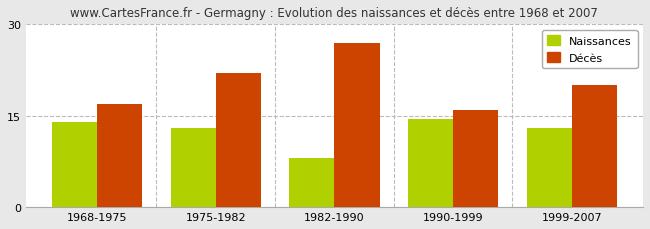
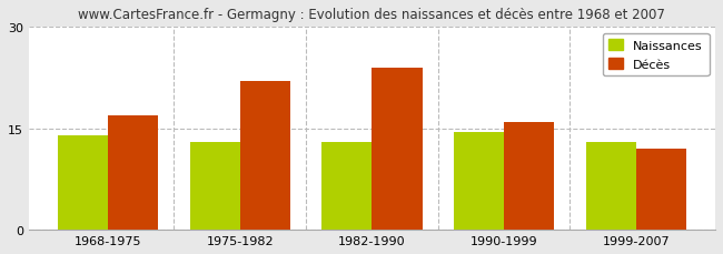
Naissances/1982-1990: 8.0 -> 13.0
Décès/1982-1990: 27 -> 24
Décès/1999-2007: 20 -> 12
